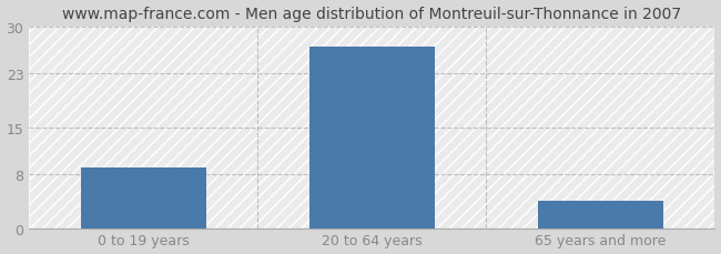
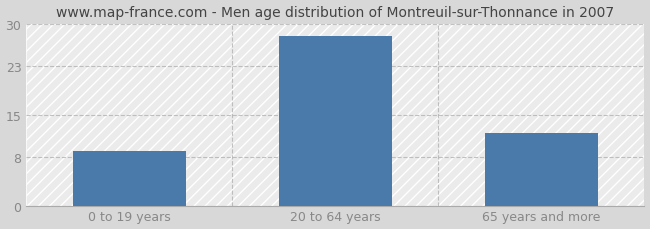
20 to 64 years: 27 -> 28
65 years and more: 4 -> 12
